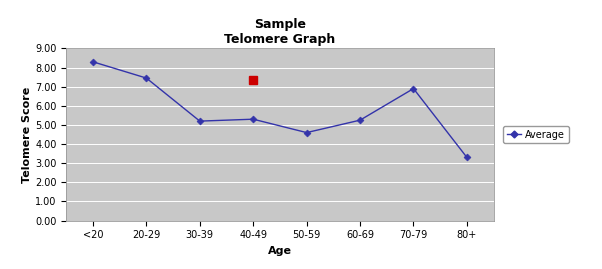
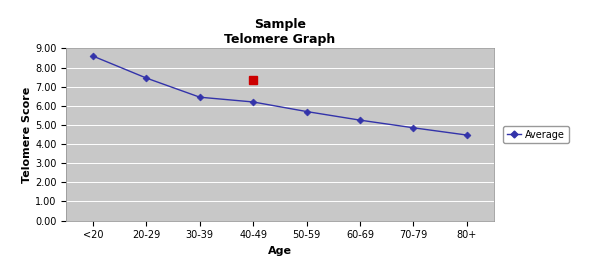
<20: 8.3 -> 8.6
30-39: 5.2 -> 6.5
40-49: 5.3 -> 6.2
50-59: 4.6 -> 5.7
70-79: 6.9 -> 4.8
80+: 3.3 -> 4.5
